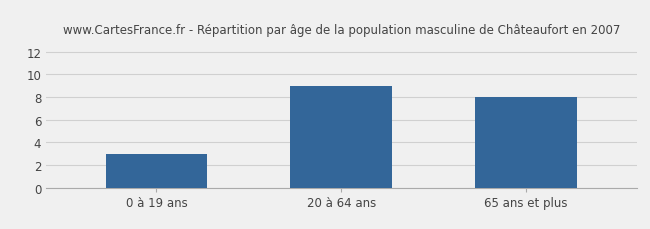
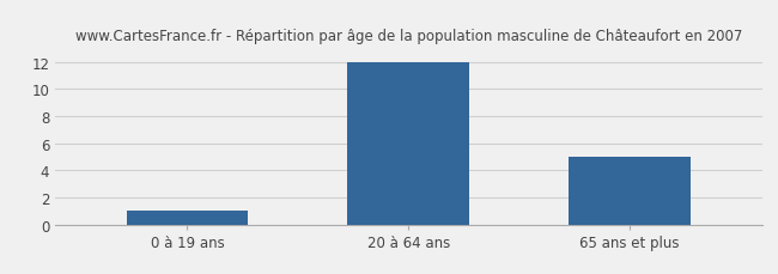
0 à 19 ans: 3 -> 1
20 à 64 ans: 9 -> 12
65 ans et plus: 8 -> 5
